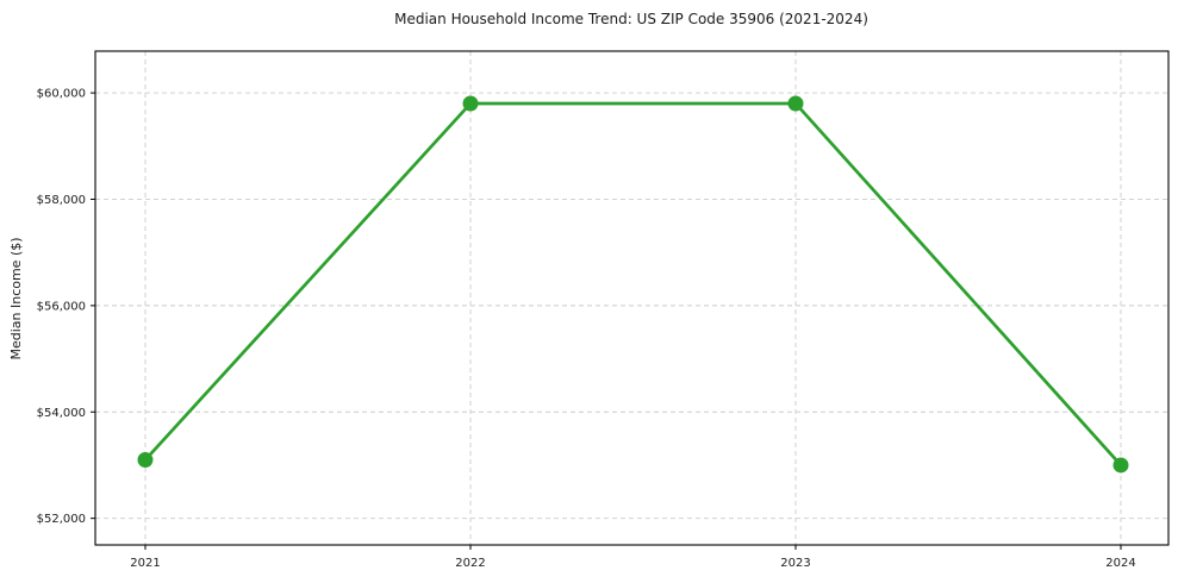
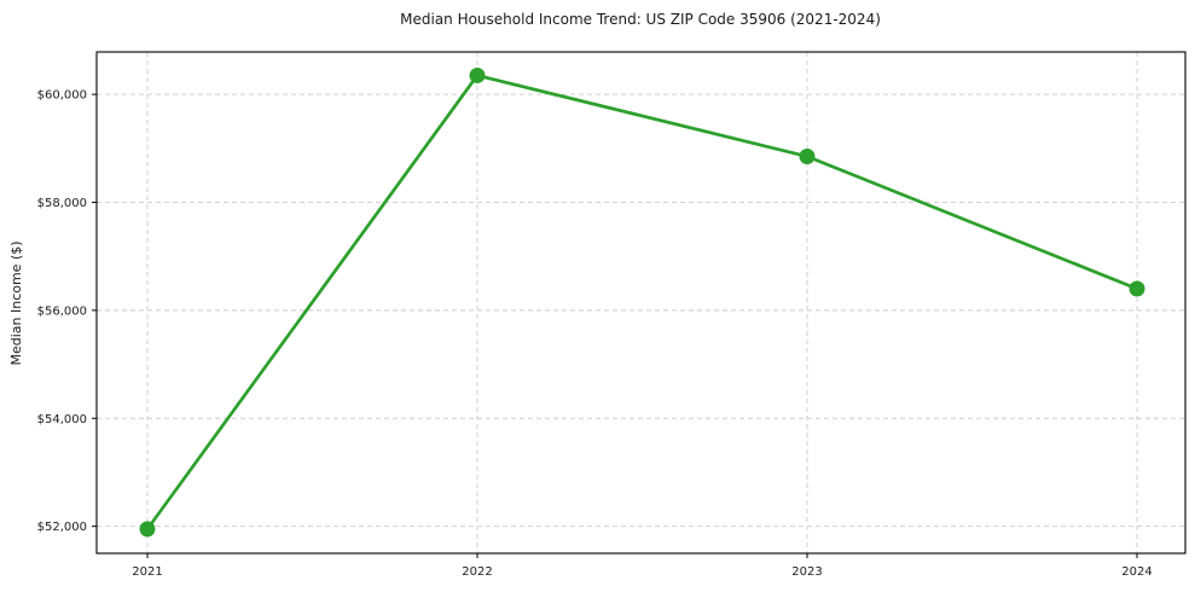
2021: $53100 -> $52000
2022: $59800 -> $60400
2023: $59800 -> $58800
2024: $53000 -> $56400
